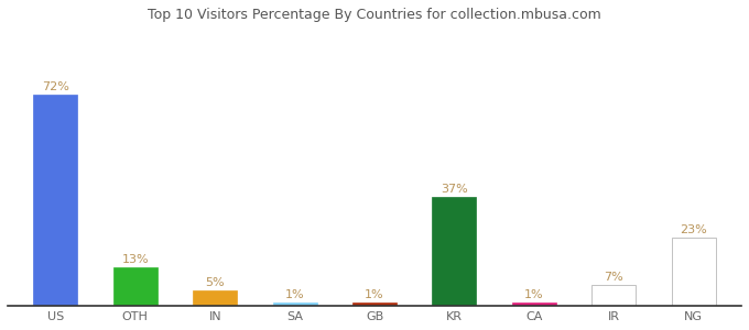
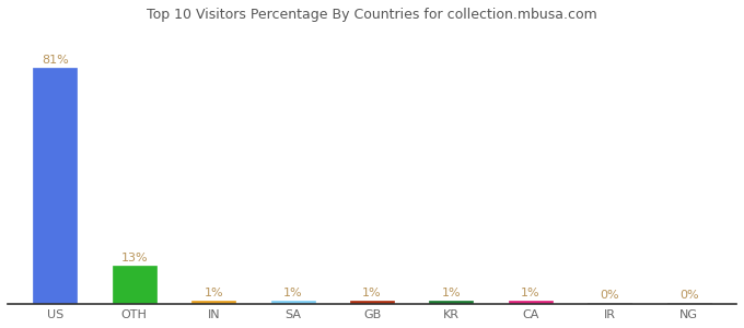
US: 72% -> 81%
IN: 5% -> 1%
KR: 37% -> 1%
IR: 7% -> 0%
NG: 23% -> 0%
